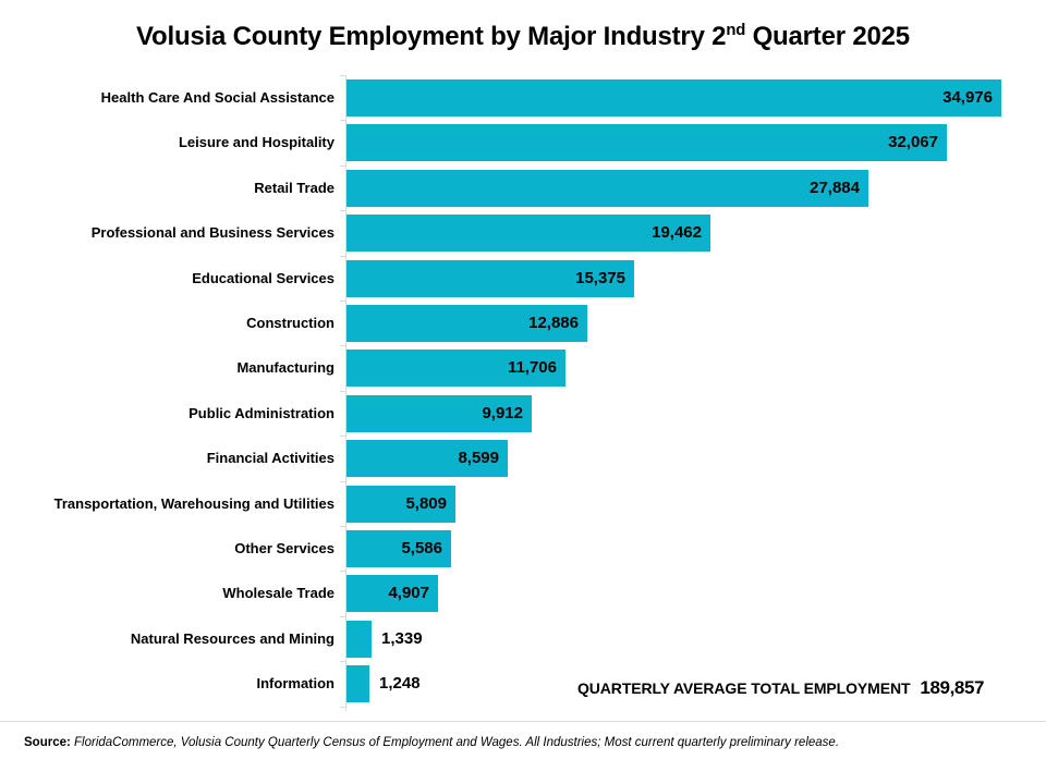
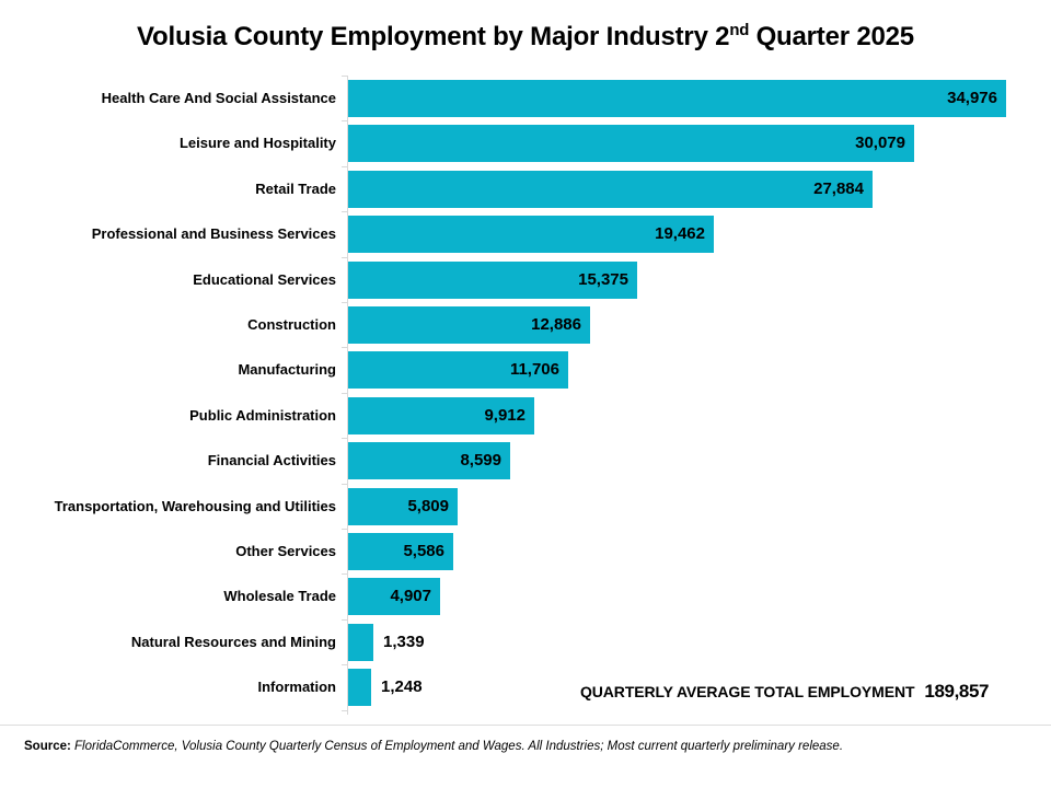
Leisure and Hospitality: 32,067 -> 30,079
